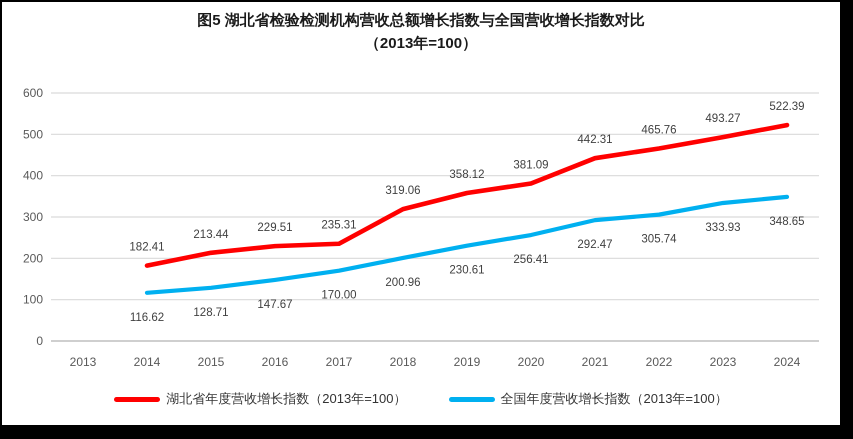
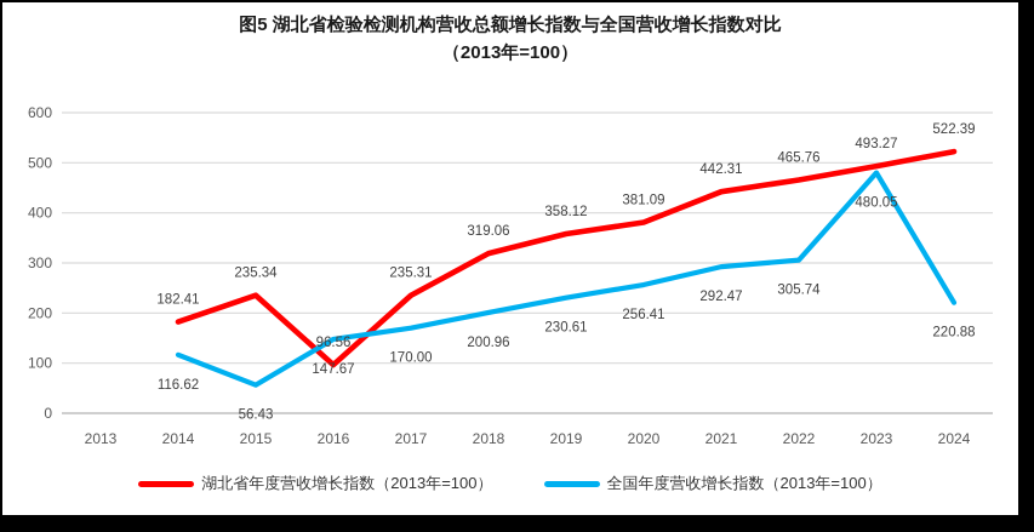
湖北省年度营收增长指数（2013年=100）/2015: 213.44 -> 235.34
全国年度营收增长指数（2013年=100）/2015: 128.71 -> 56.43
湖北省年度营收增长指数（2013年=100）/2016: 229.51 -> 96.56
全国年度营收增长指数（2013年=100）/2023: 333.93 -> 480.05
全国年度营收增长指数（2013年=100）/2024: 348.65 -> 220.88
